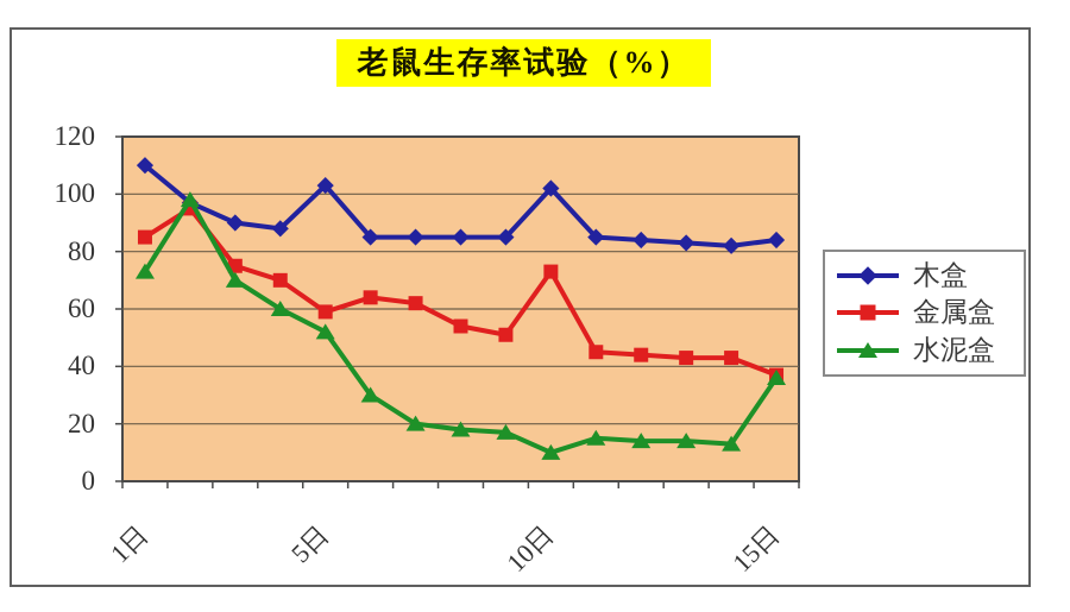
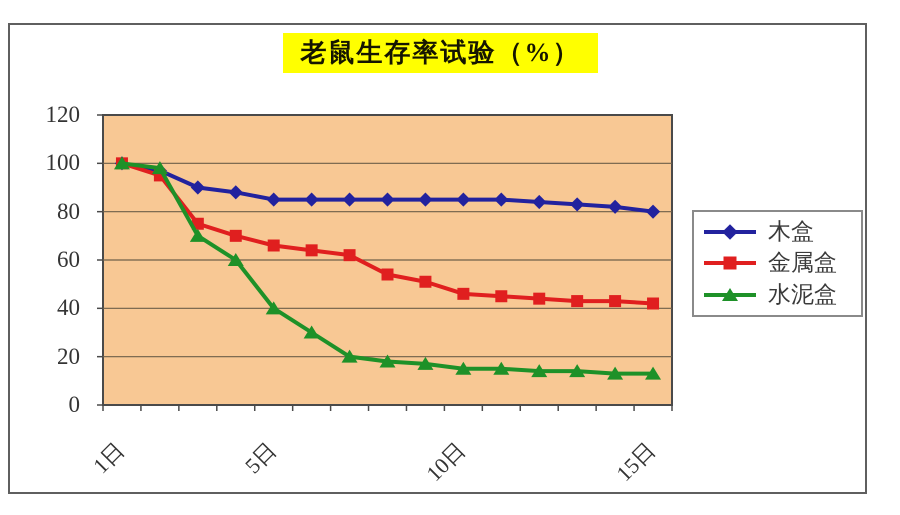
木盒/1日: 110 -> 100
金属盒/1日: 85 -> 100
水泥盒/1日: 73 -> 100
木盒/5日: 103 -> 85
金属盒/5日: 59 -> 66
水泥盒/5日: 52 -> 40
木盒/10日: 102 -> 85
金属盒/10日: 73 -> 46
水泥盒/10日: 10 -> 15
木盒/15日: 84 -> 80
金属盒/15日: 37 -> 42
水泥盒/15日: 36 -> 13
